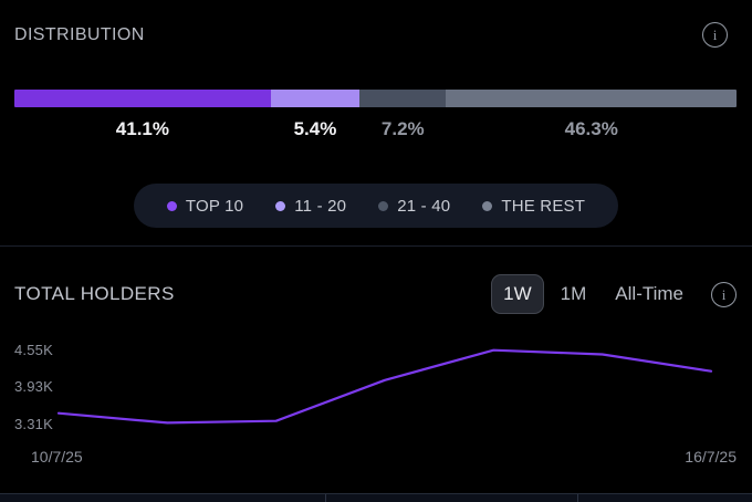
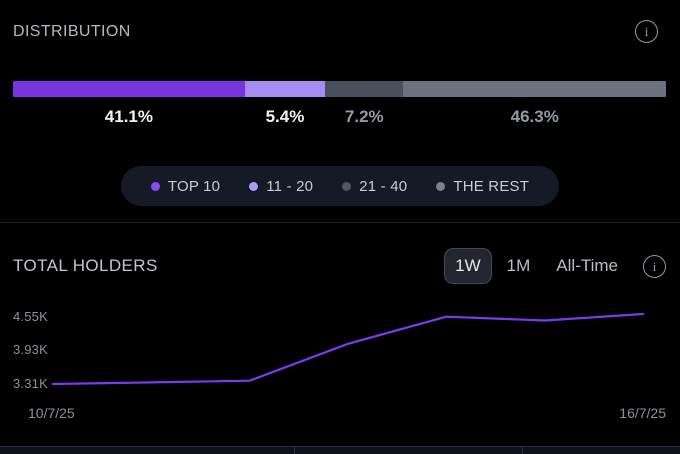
10/7/25: 3.5K -> 3.3K
16/7/25: 4.2K -> 4.6K
